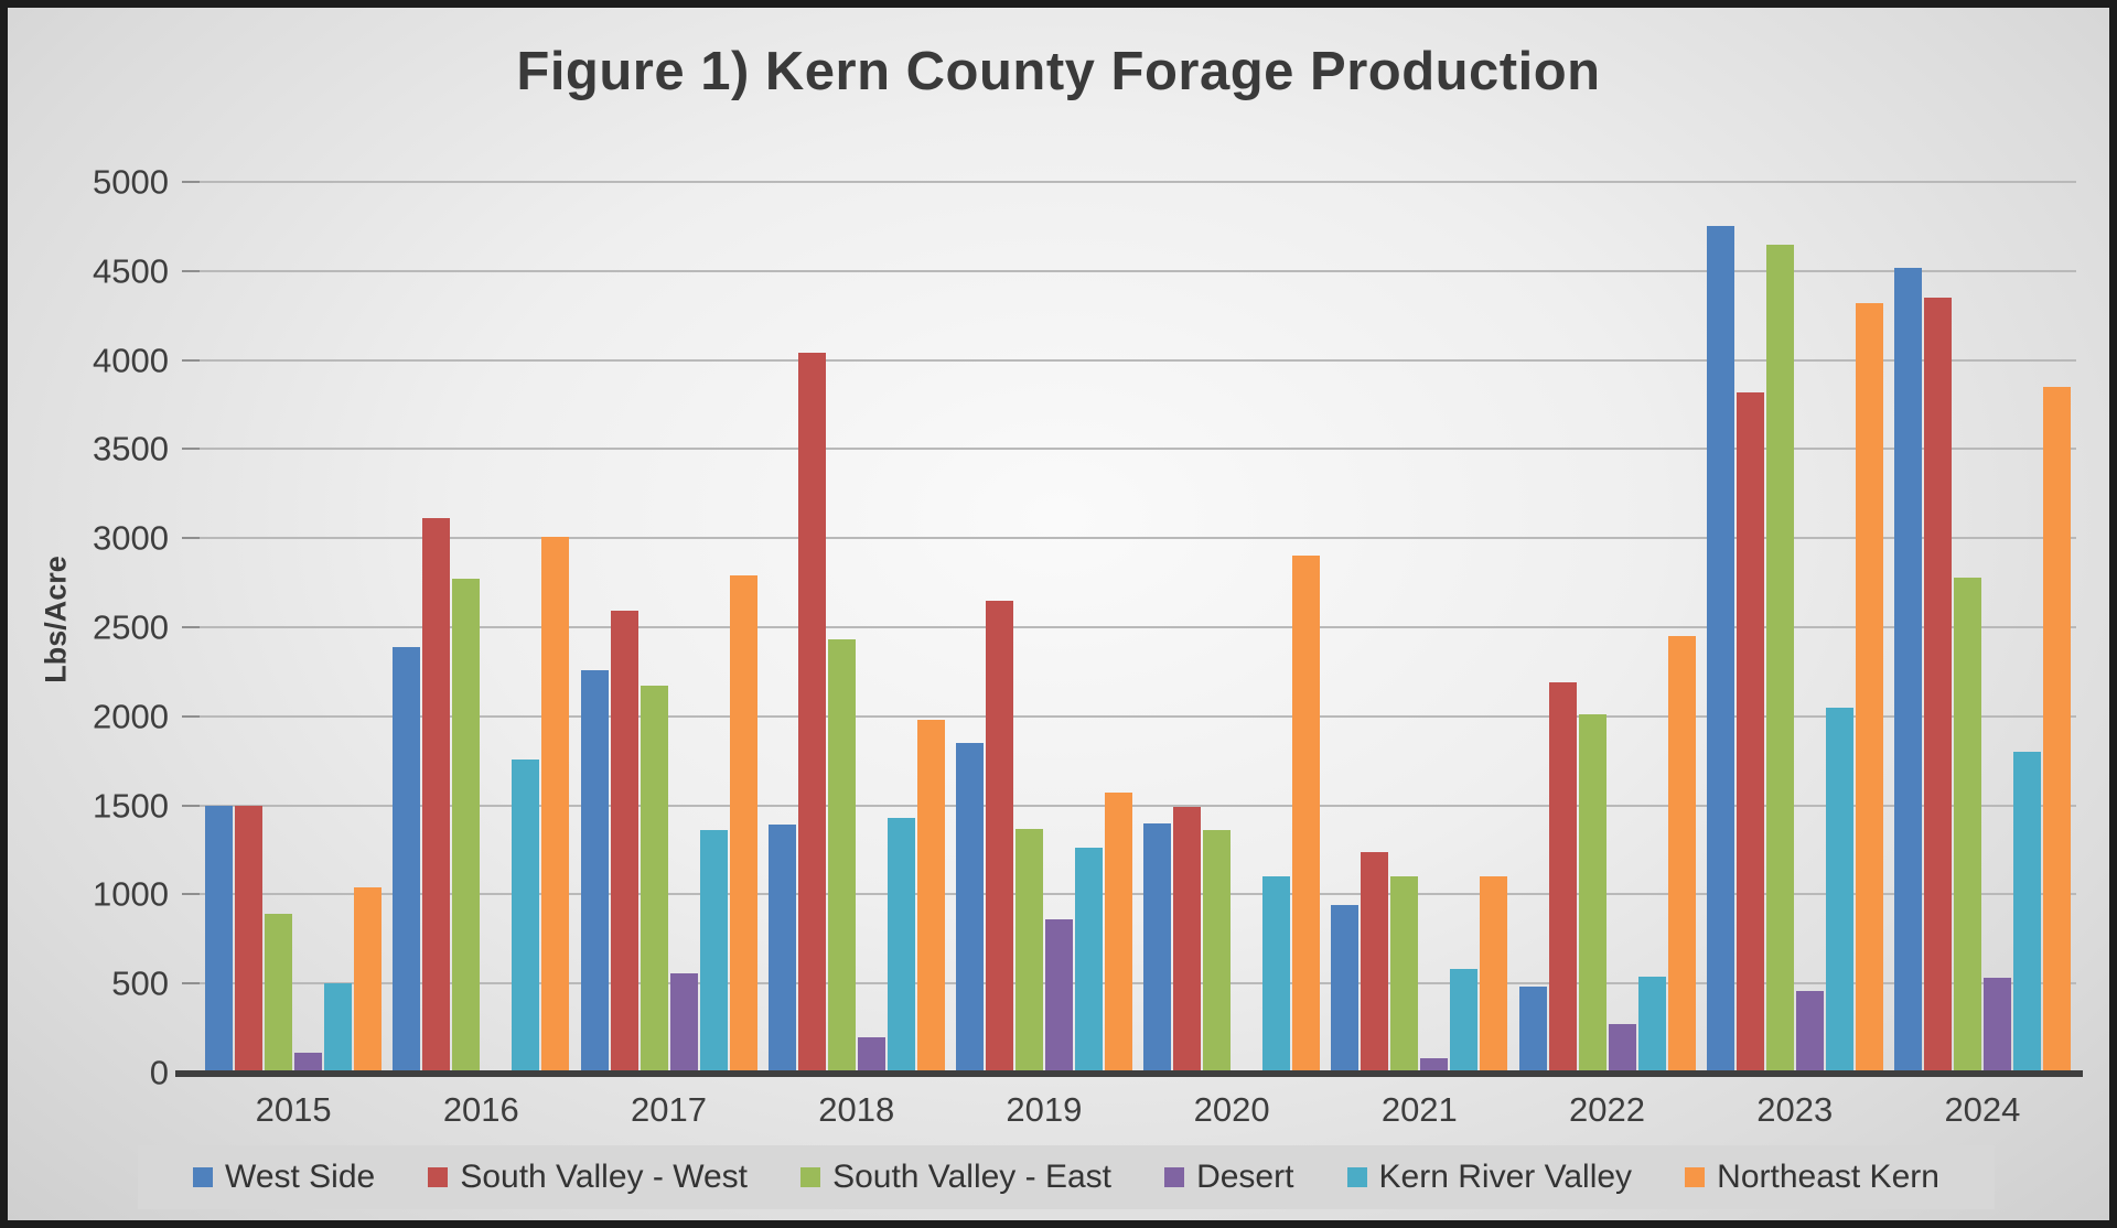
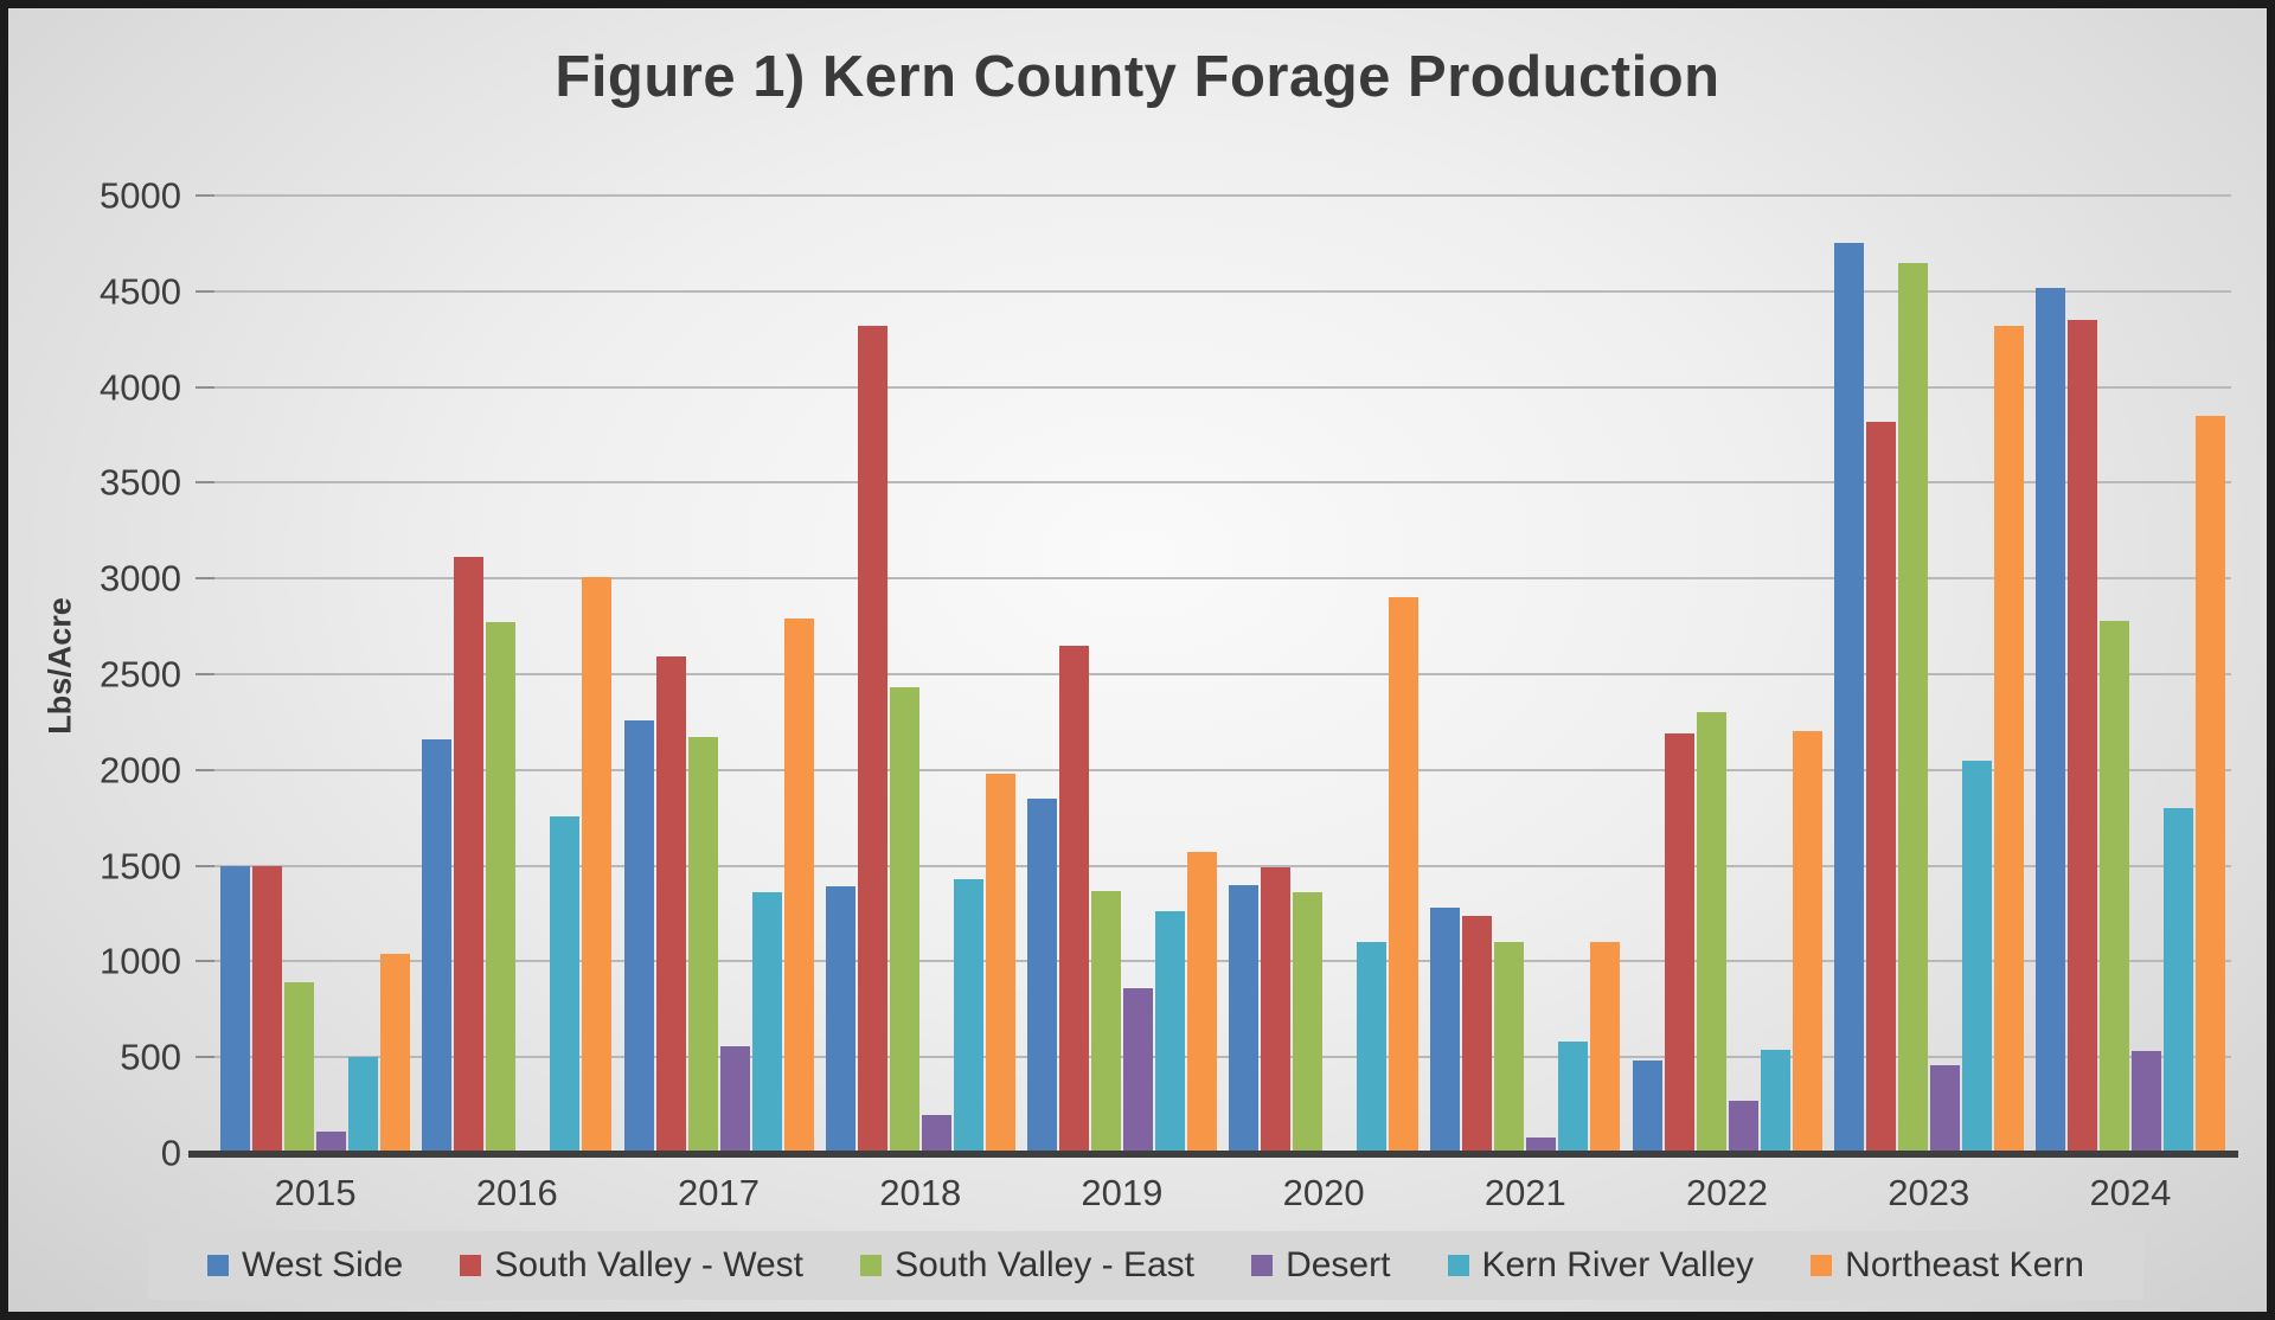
West Side/2016: 2390 -> 2160
South Valley - West/2018: 4040 -> 4320
West Side/2021: 940 -> 1280
South Valley - East/2022: 2010 -> 2300
Northeast Kern/2022: 2450 -> 2200
